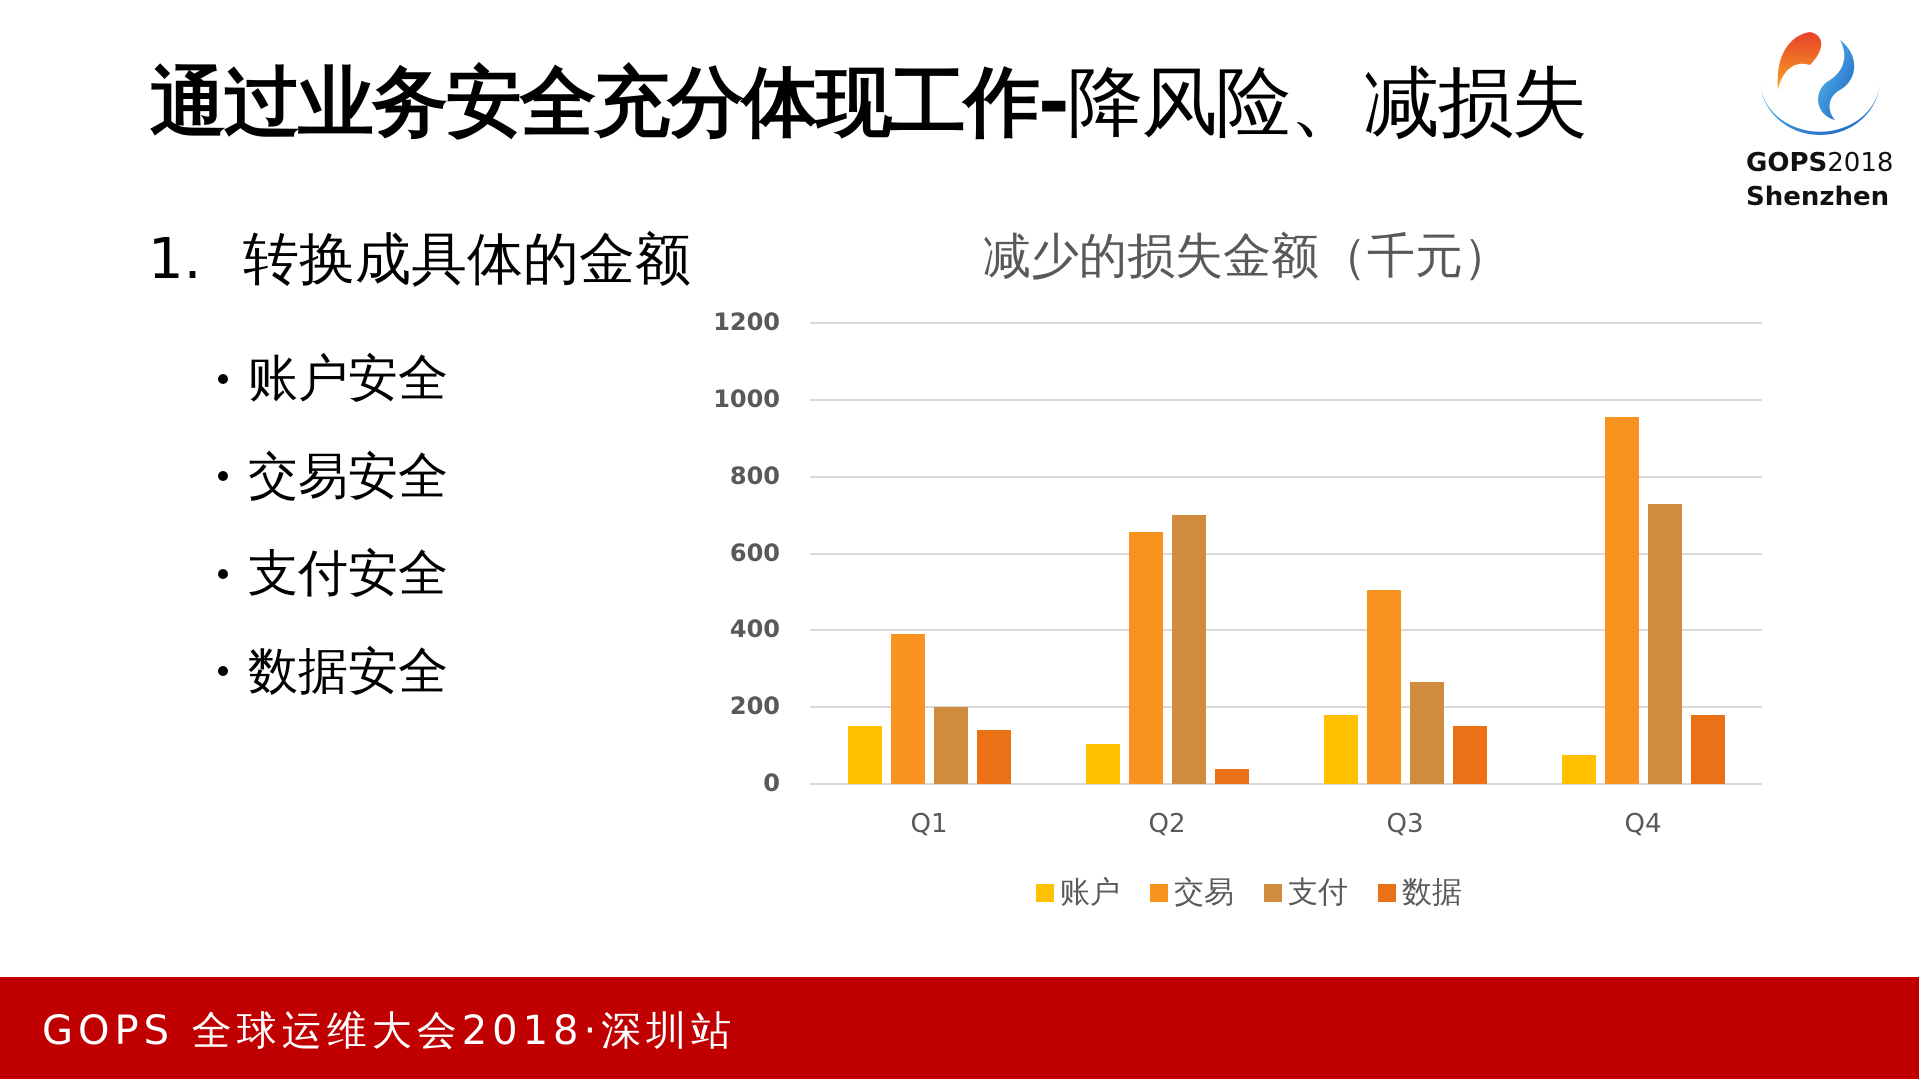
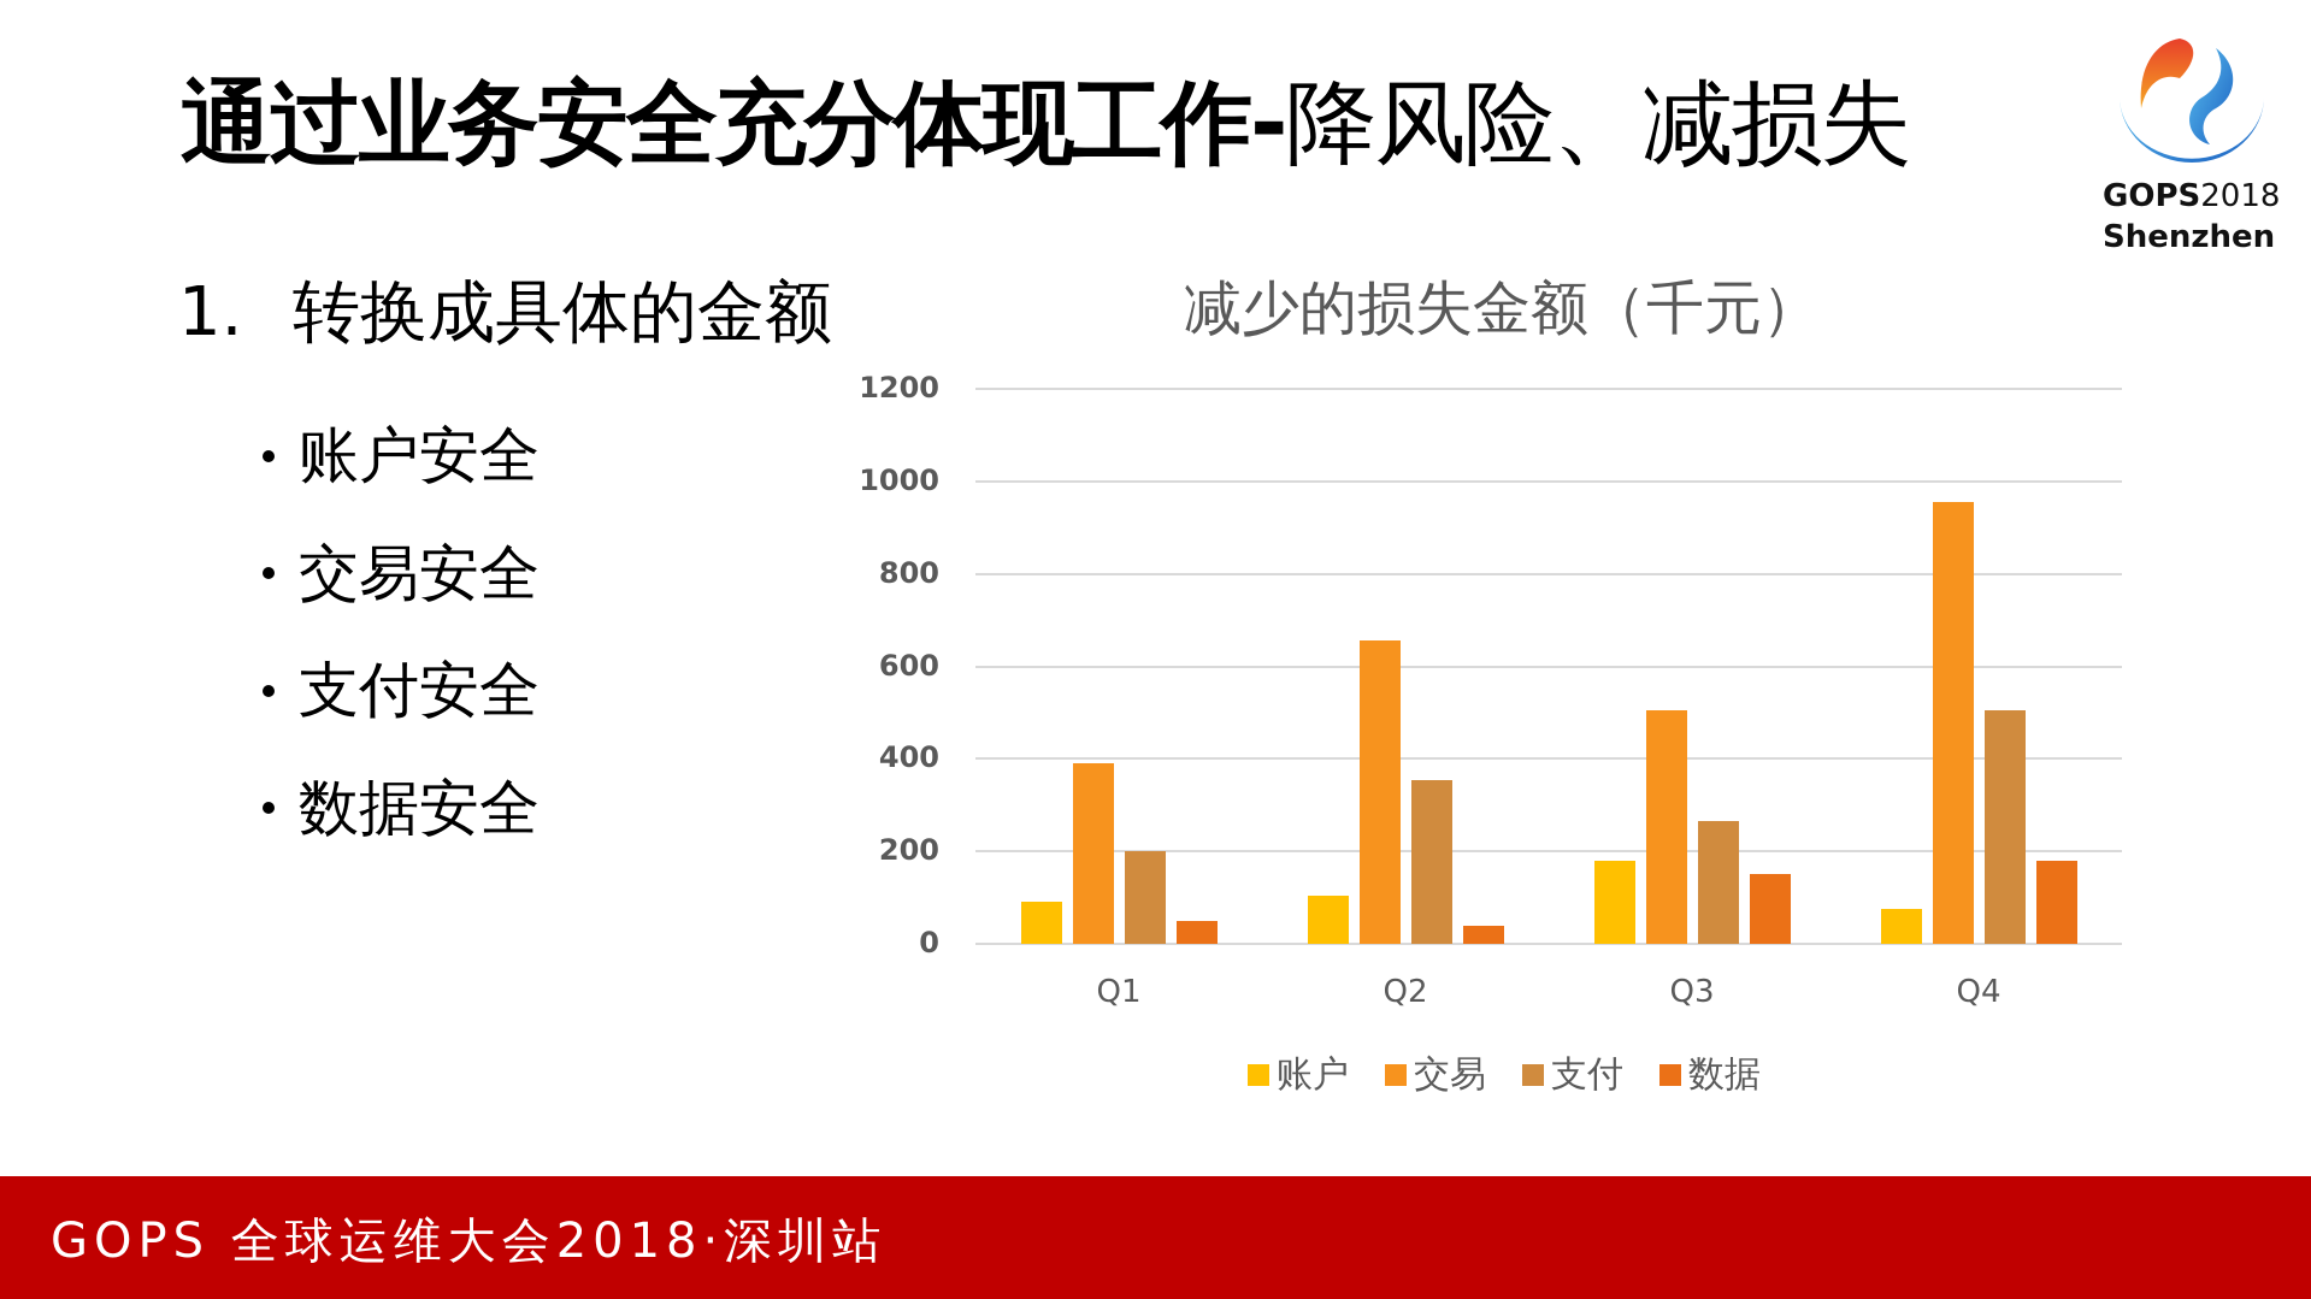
账户/Q1: 150 -> 90
数据/Q1: 140 -> 50
支付/Q2: 700 -> 360
支付/Q4: 730 -> 500
